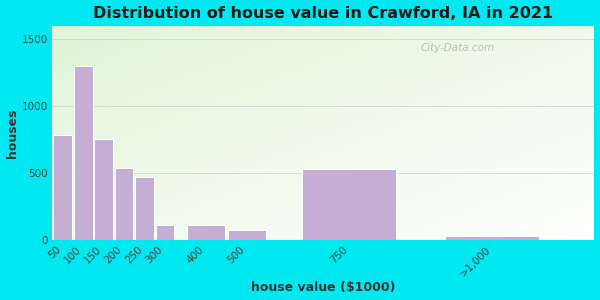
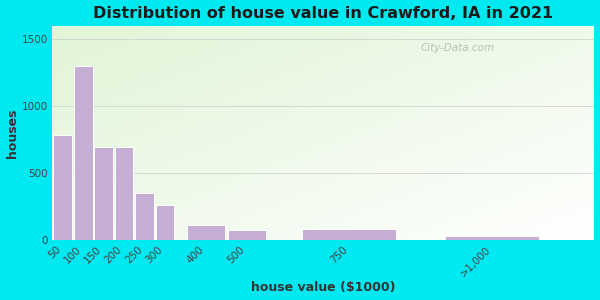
150: 750 -> 690
200: 540 -> 690
250: 470 -> 350
300: 110 -> 260
750: 530 -> 80
